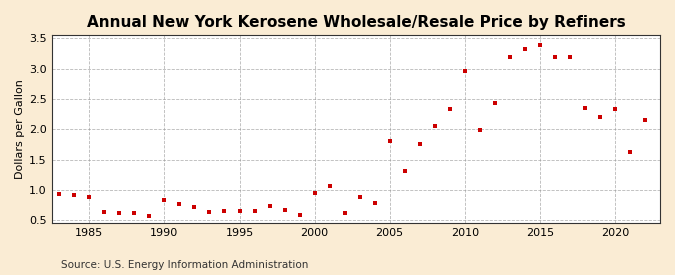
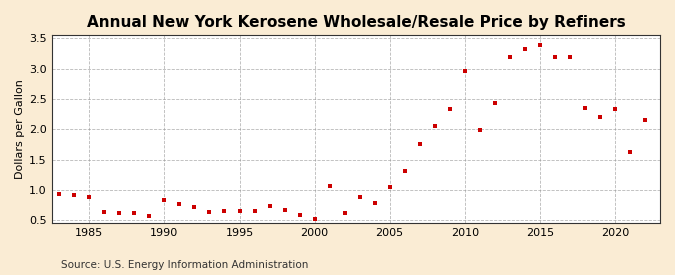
2000: 0.94 -> 0.52
2005: 1.80 -> 1.05
